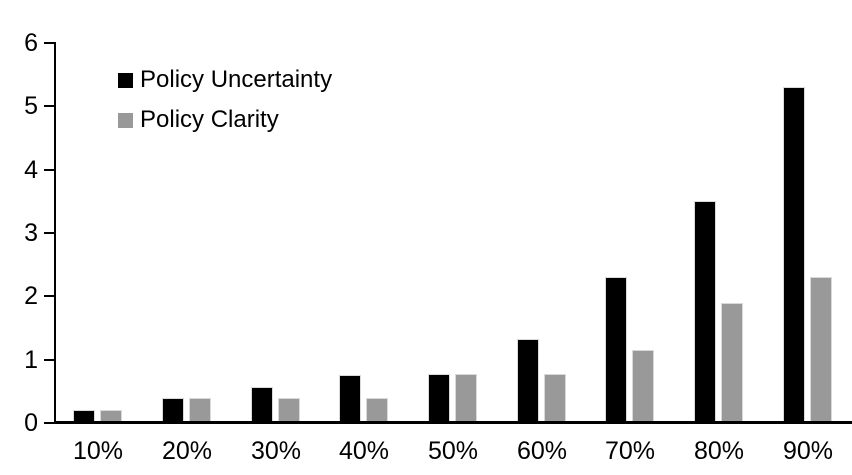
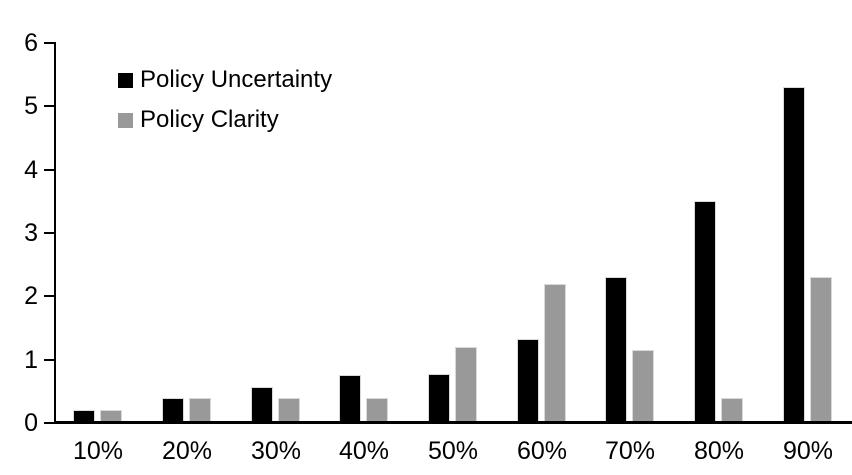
Policy Clarity/50%: 0.8 -> 1.2
Policy Clarity/60%: 0.8 -> 2.2
Policy Clarity/80%: 1.9 -> 0.4
